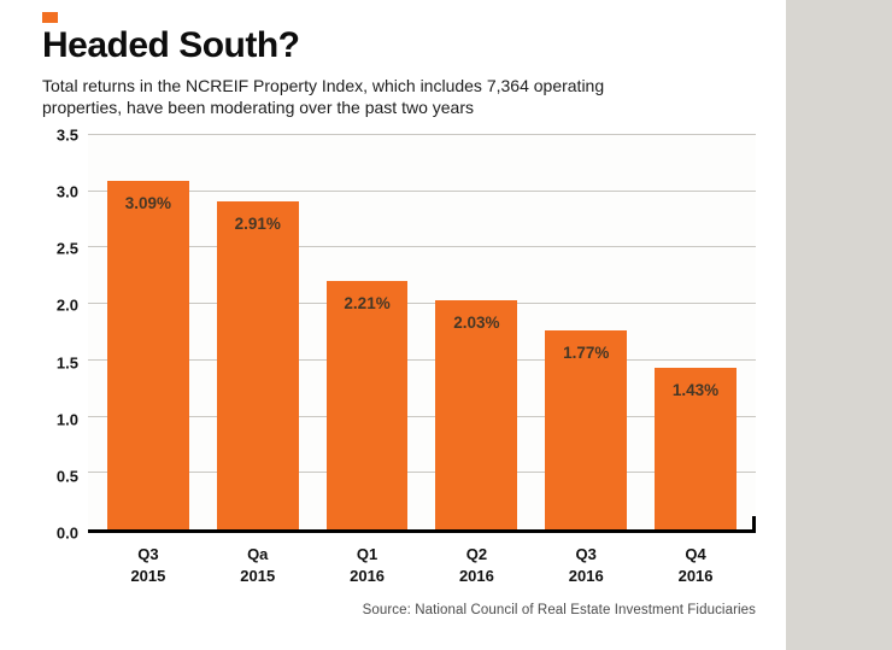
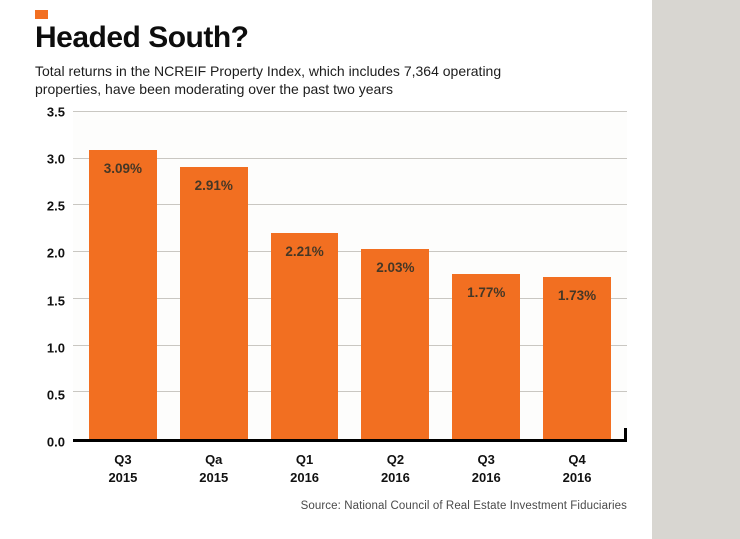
Q4 2016: 1.43% -> 1.73%
